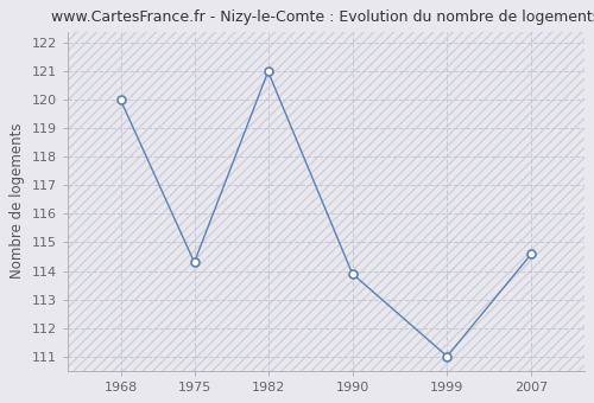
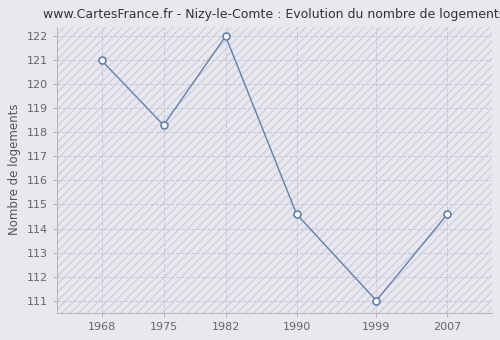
1968: 120.0 -> 121.0
1975: 114.3 -> 118.3
1982: 121.0 -> 122.0
1990: 113.9 -> 114.6
